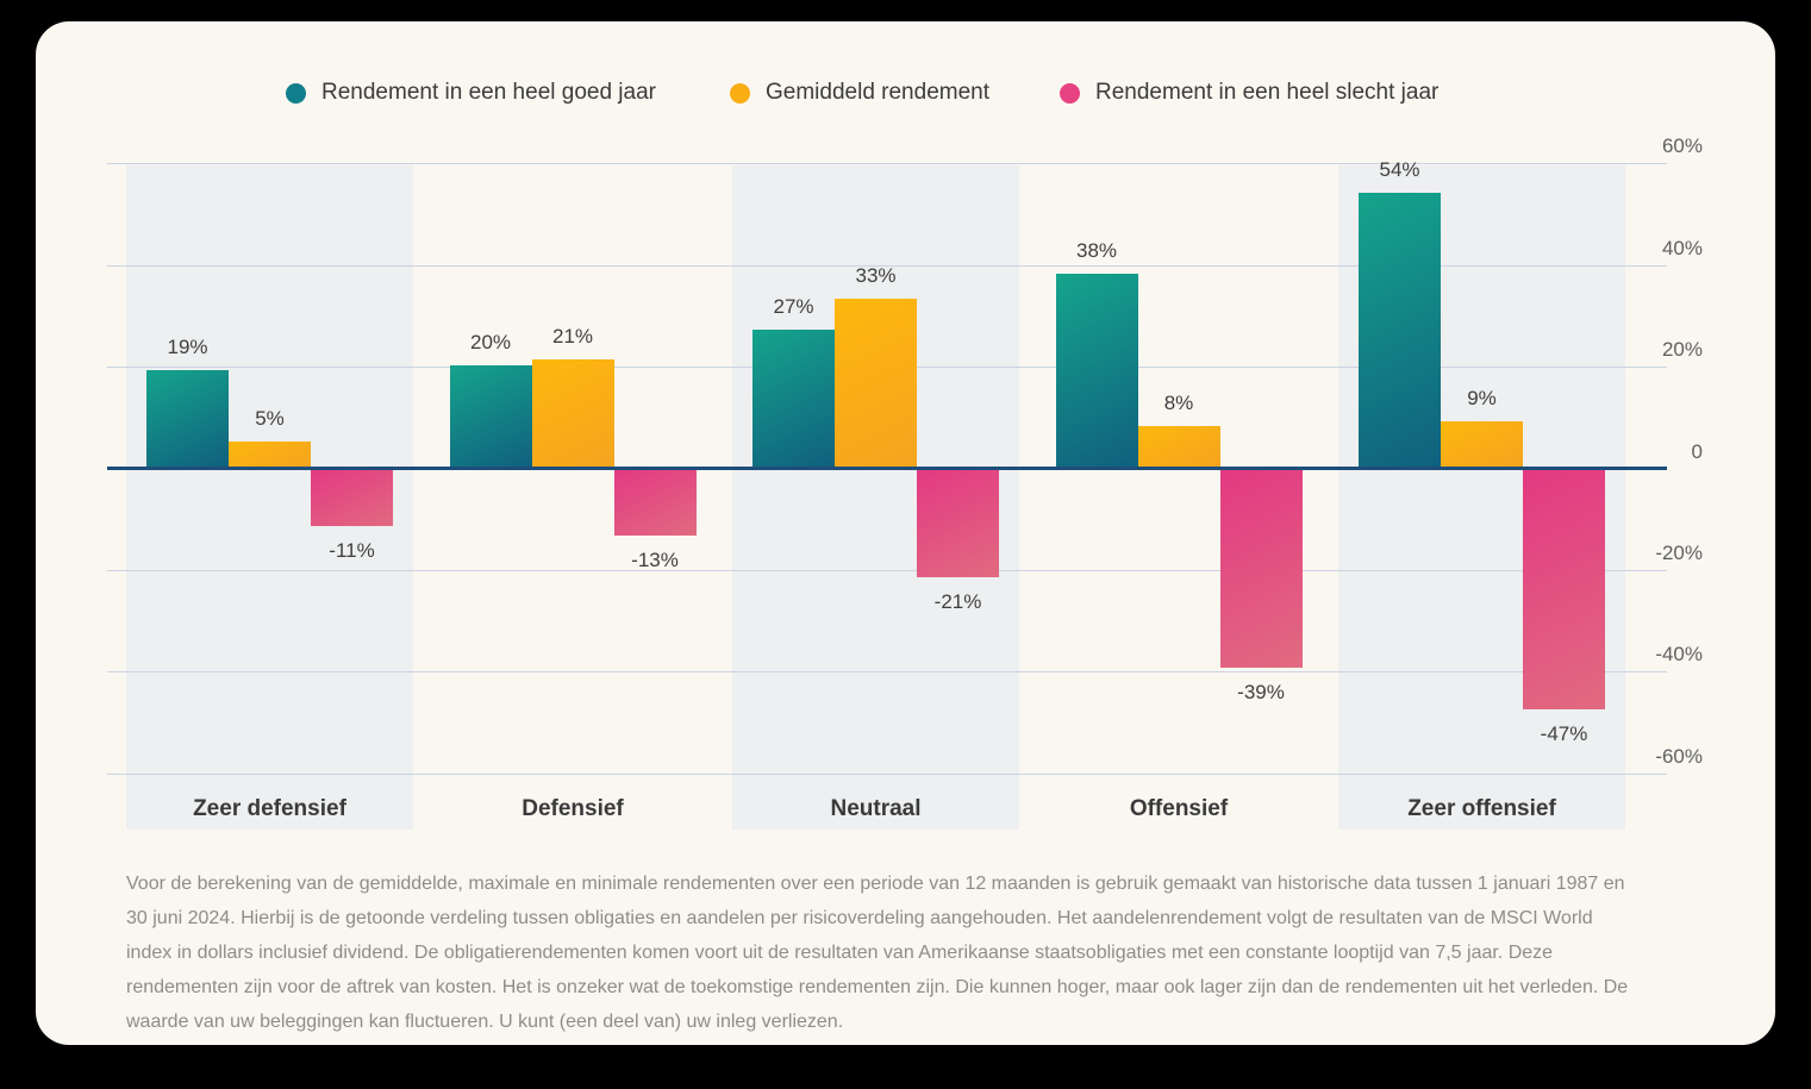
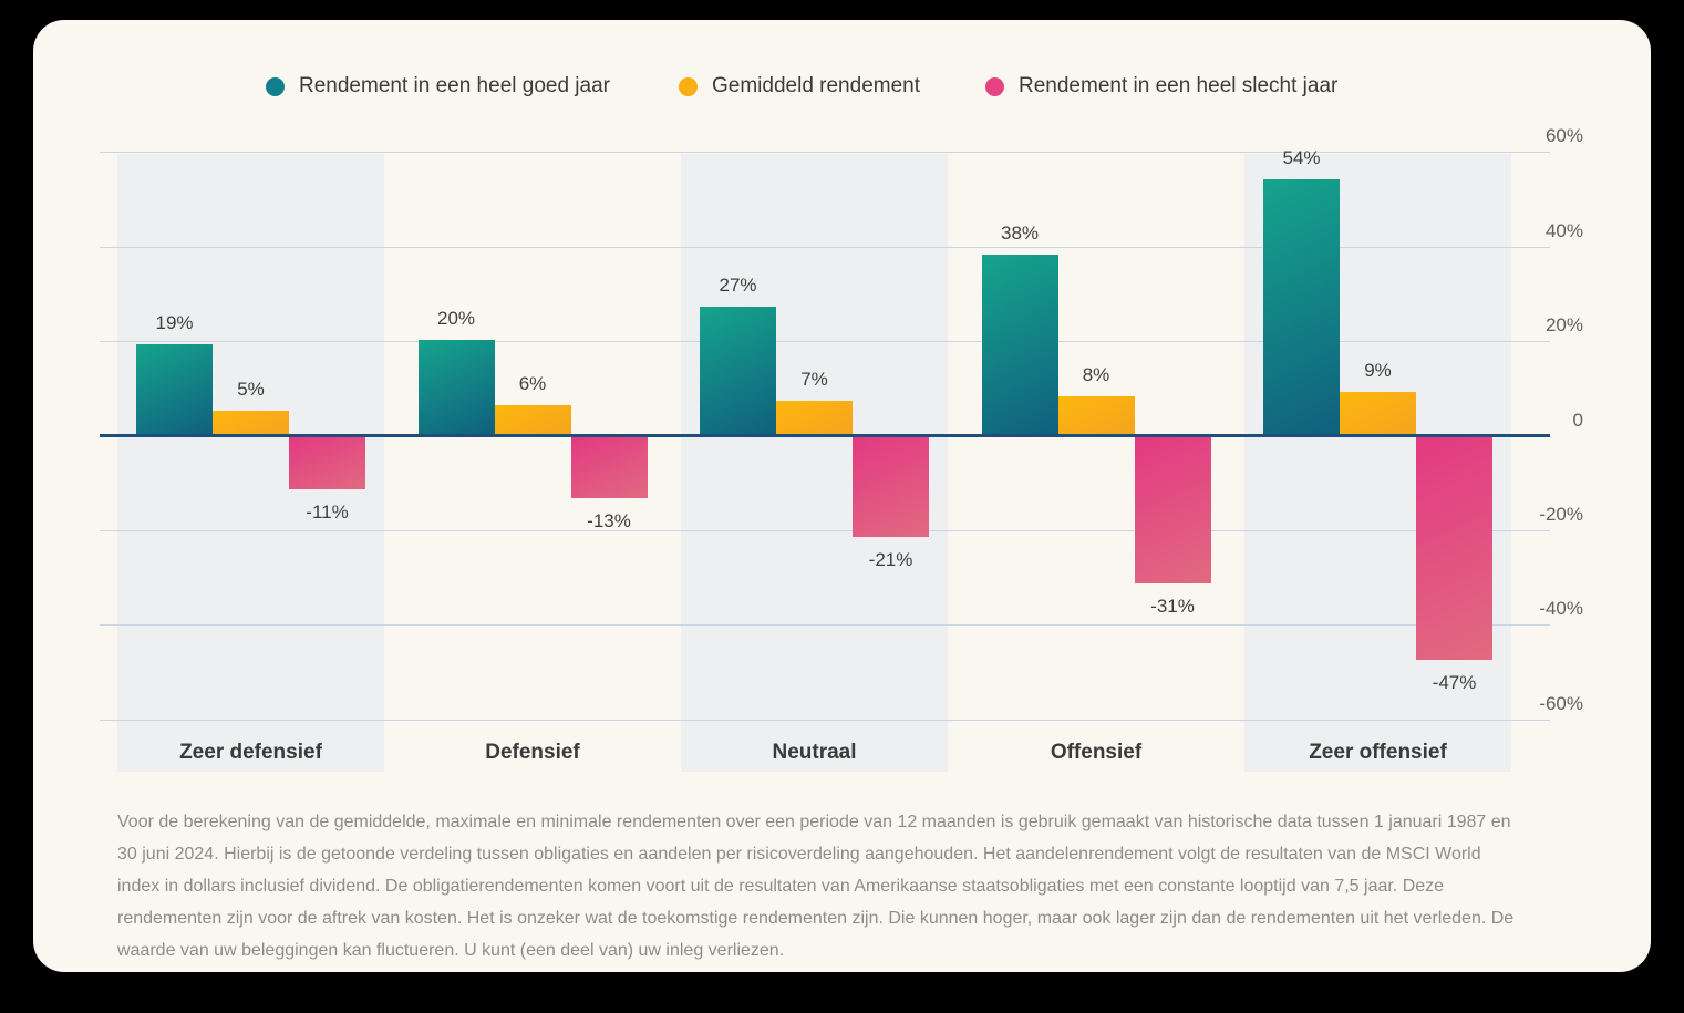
Gemiddeld rendement/Defensief: 21% -> 6%
Gemiddeld rendement/Neutraal: 33% -> 7%
Rendement in een heel slecht jaar/Offensief: -39% -> -31%
